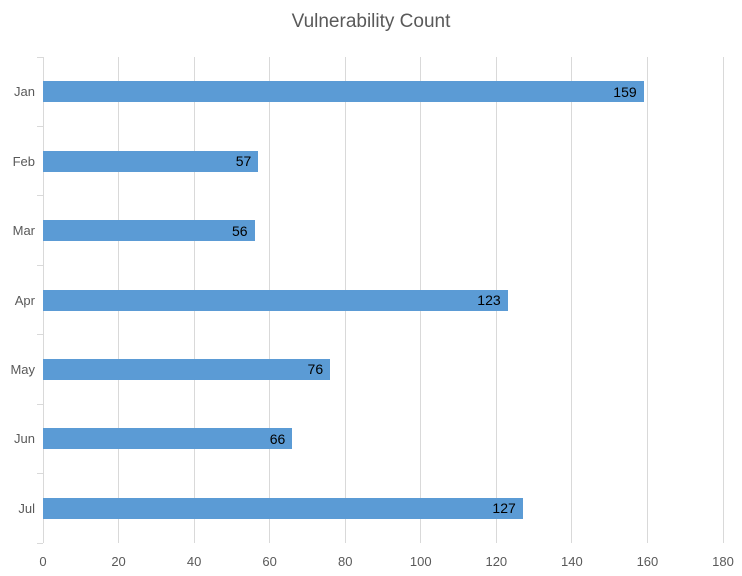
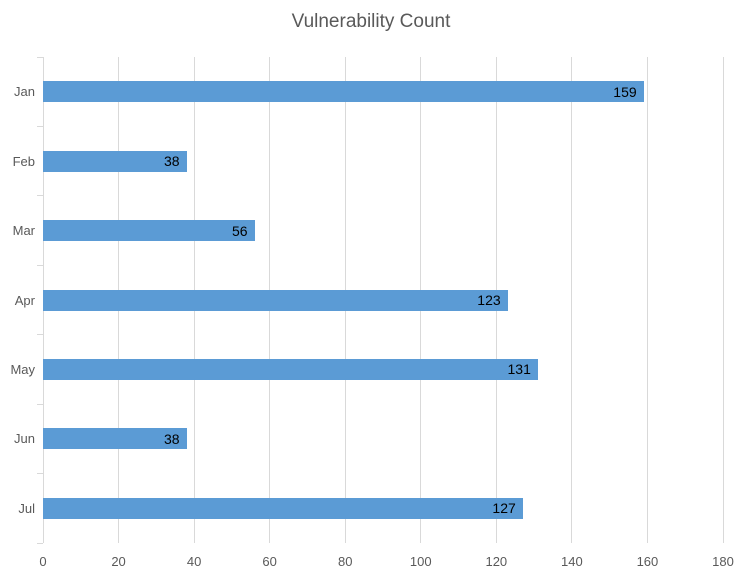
Feb: 57 -> 38
May: 76 -> 131
Jun: 66 -> 38
